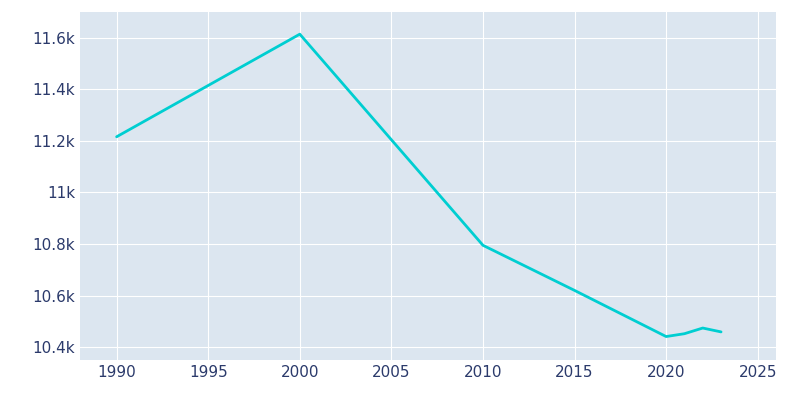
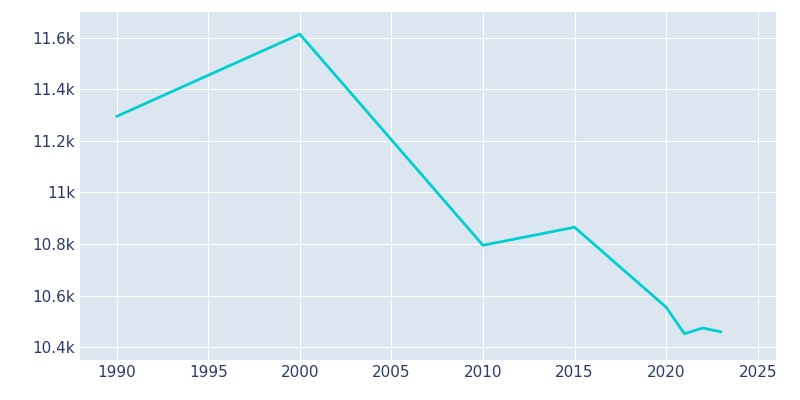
1990: 11.216k -> 11.295k
2015: 10.620k -> 10.865k
2020: 10.441k -> 10.555k
